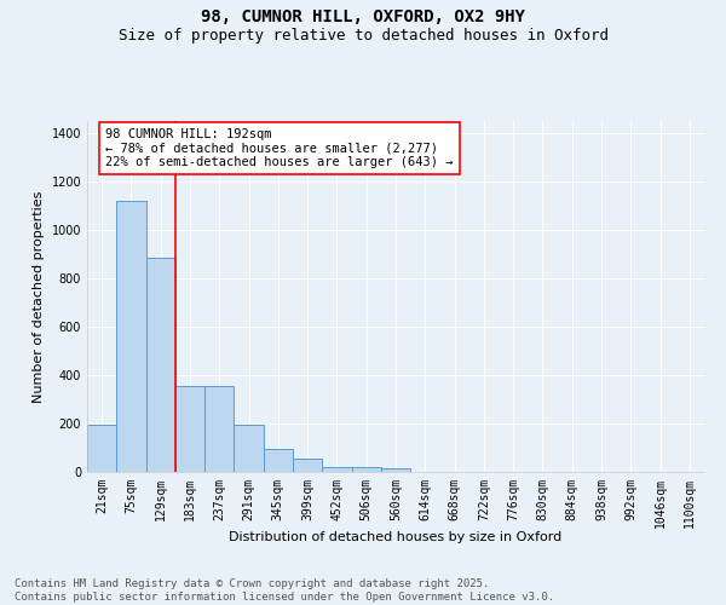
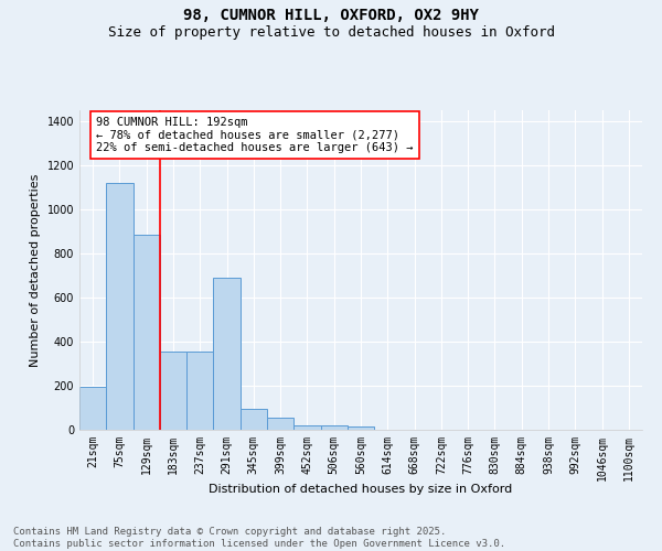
291sqm: 200 -> 690
